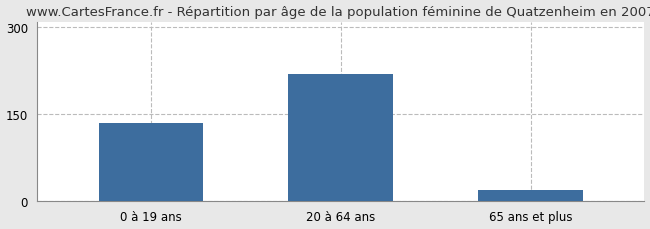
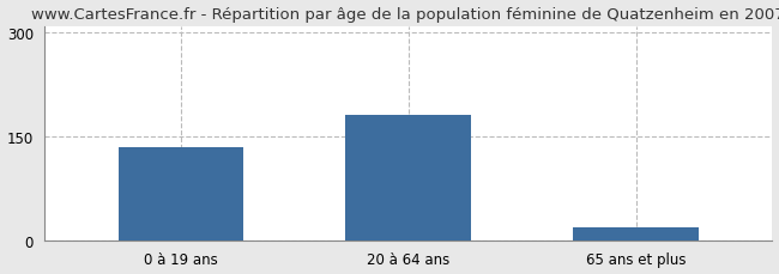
20 à 64 ans: 220 -> 181
